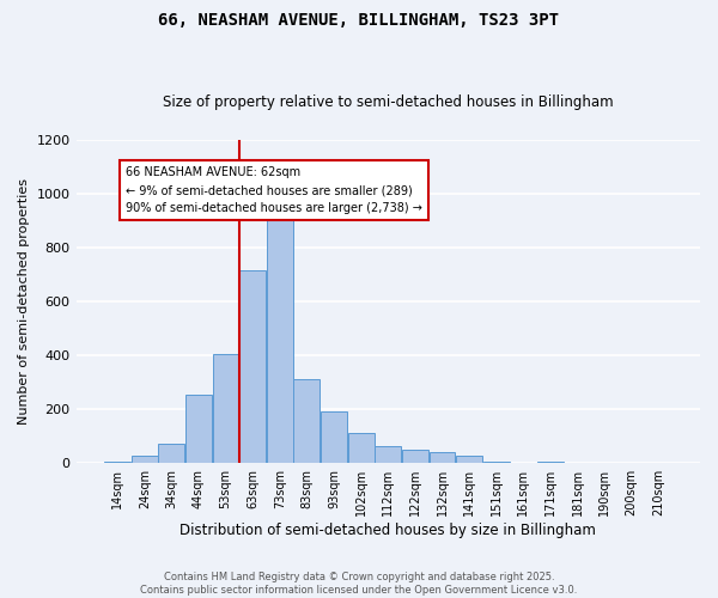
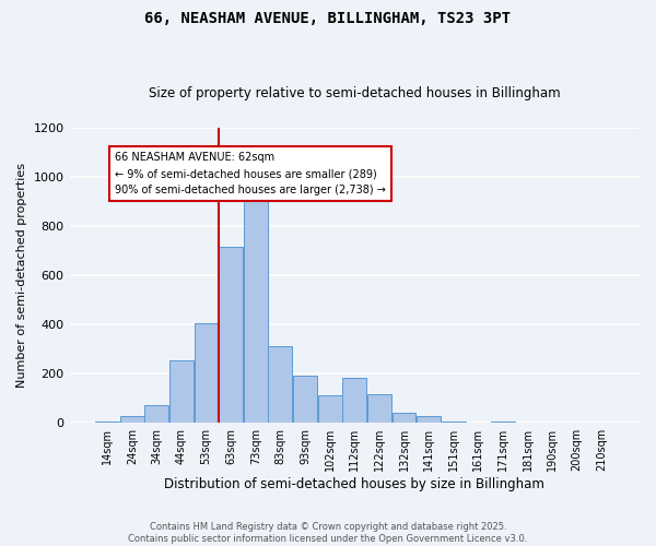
112sqm: 65 -> 185
122sqm: 50 -> 115
